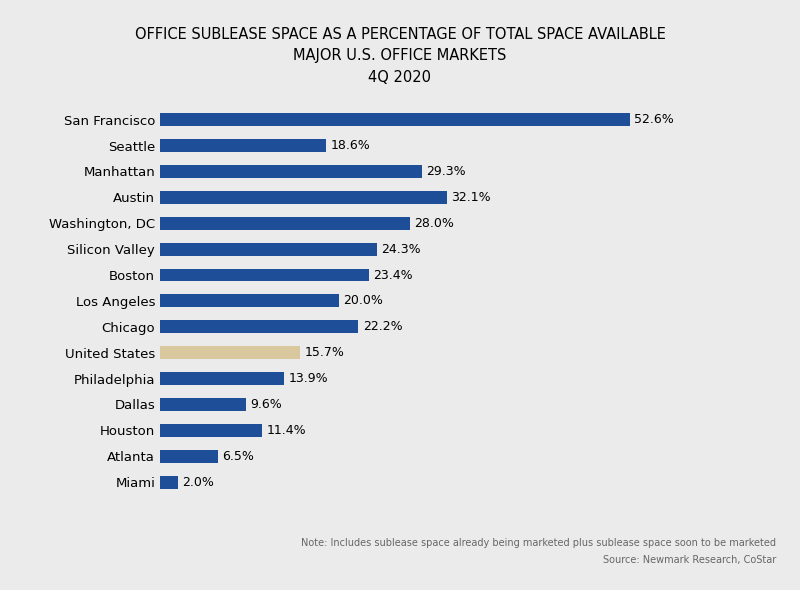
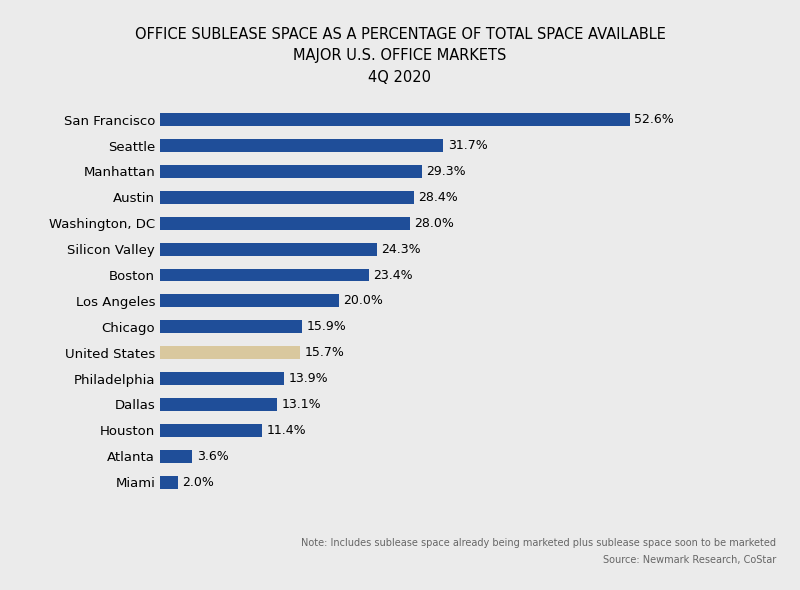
Seattle: 18.6% -> 31.7%
Austin: 32.1% -> 28.4%
Chicago: 22.2% -> 15.9%
Dallas: 9.6% -> 13.1%
Atlanta: 6.5% -> 3.6%
